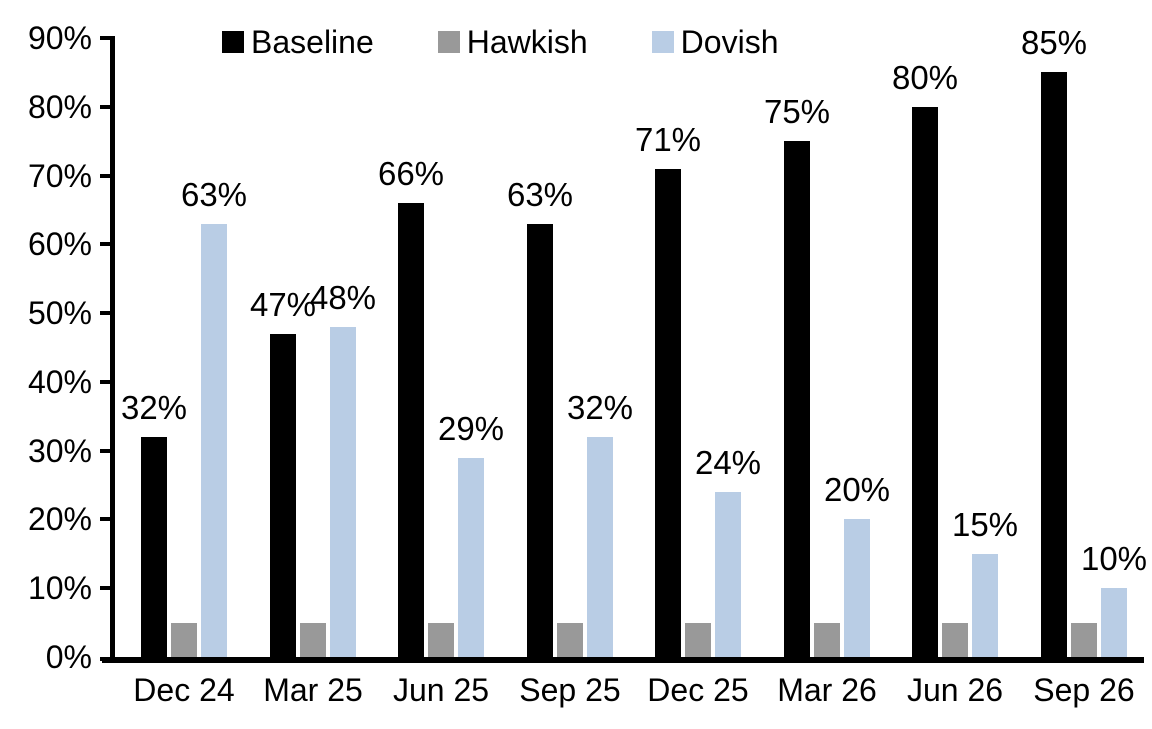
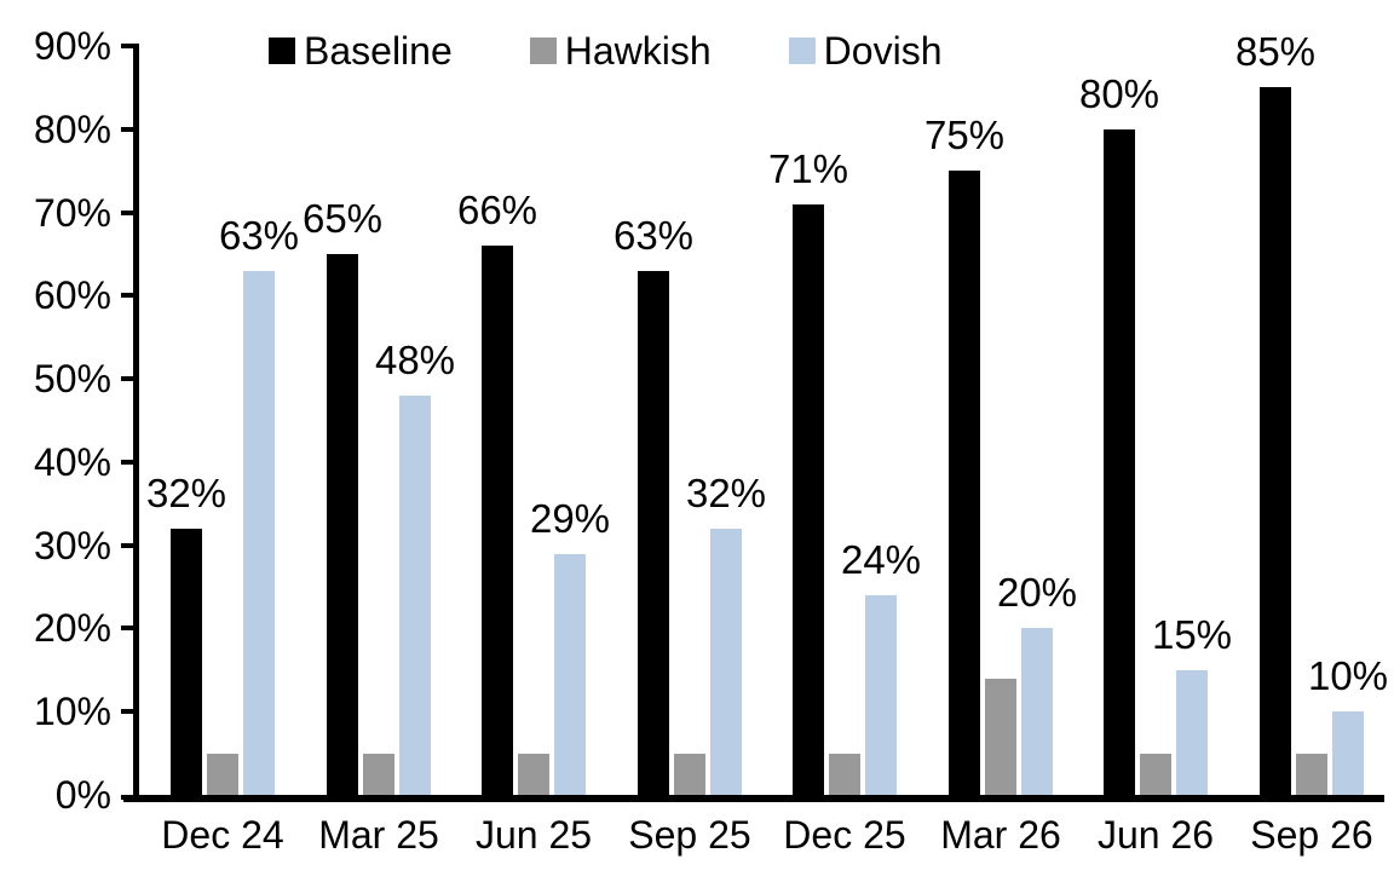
Baseline/Mar 25: 47% -> 65%
Hawkish/Mar 26: 5% -> 14%
